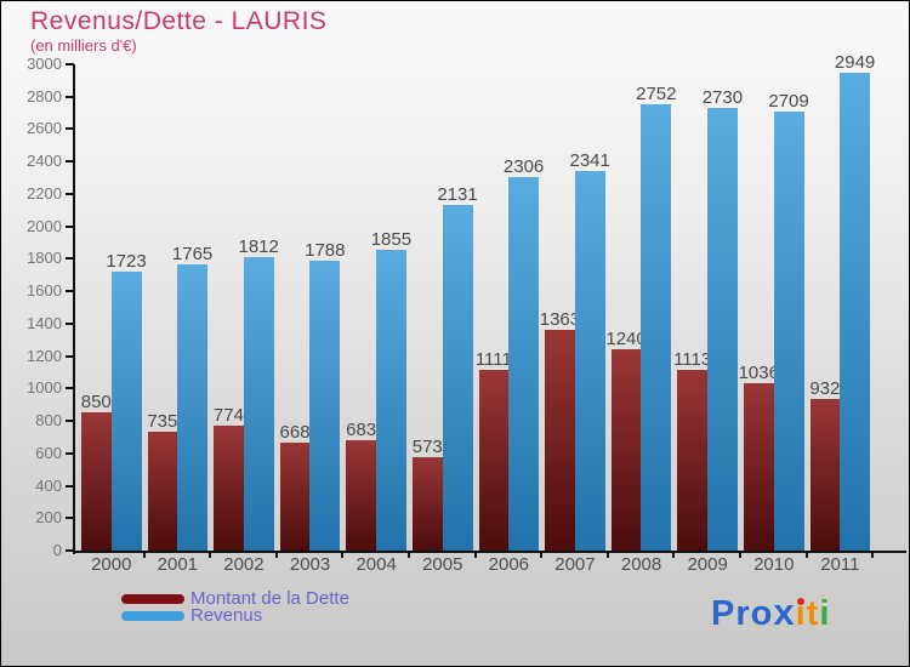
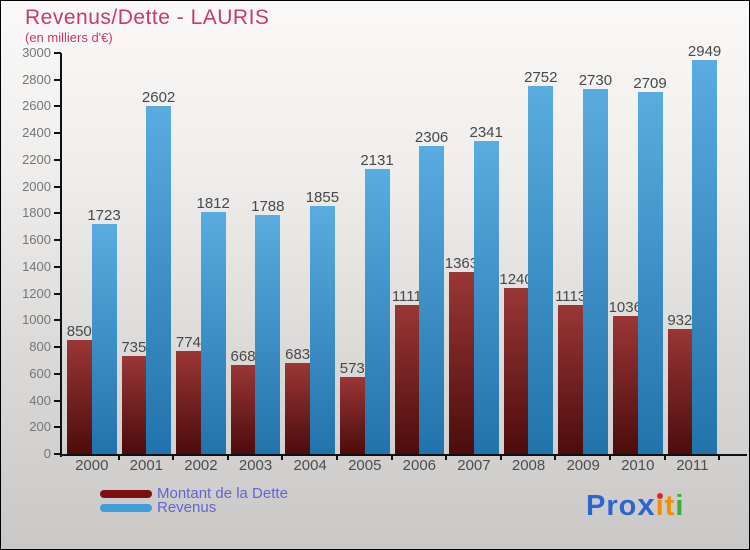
Revenus/2001: 1765 -> 2602
